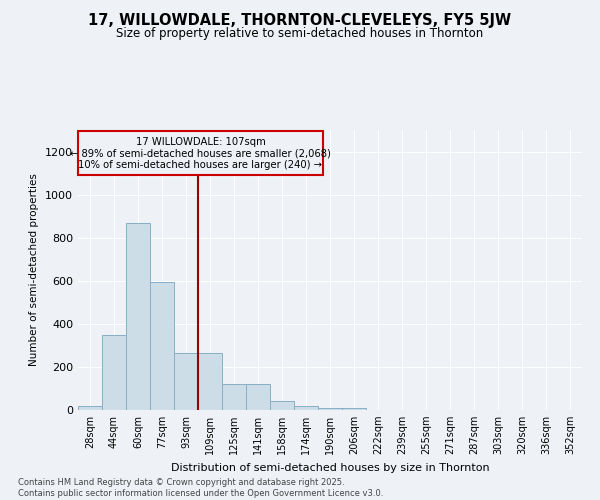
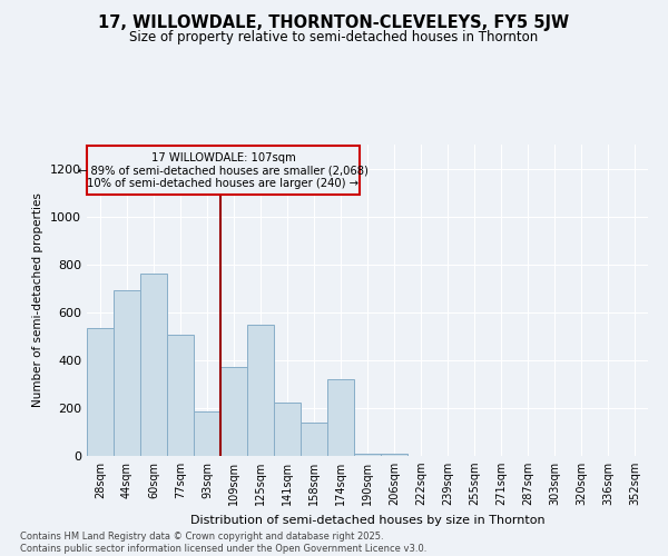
28sqm: 20 -> 535
44sqm: 348 -> 690
60sqm: 870 -> 760
77sqm: 595 -> 505
93sqm: 265 -> 185
109sqm: 265 -> 370
125sqm: 120 -> 550
141sqm: 120 -> 225
158sqm: 40 -> 140
174sqm: 20 -> 320
